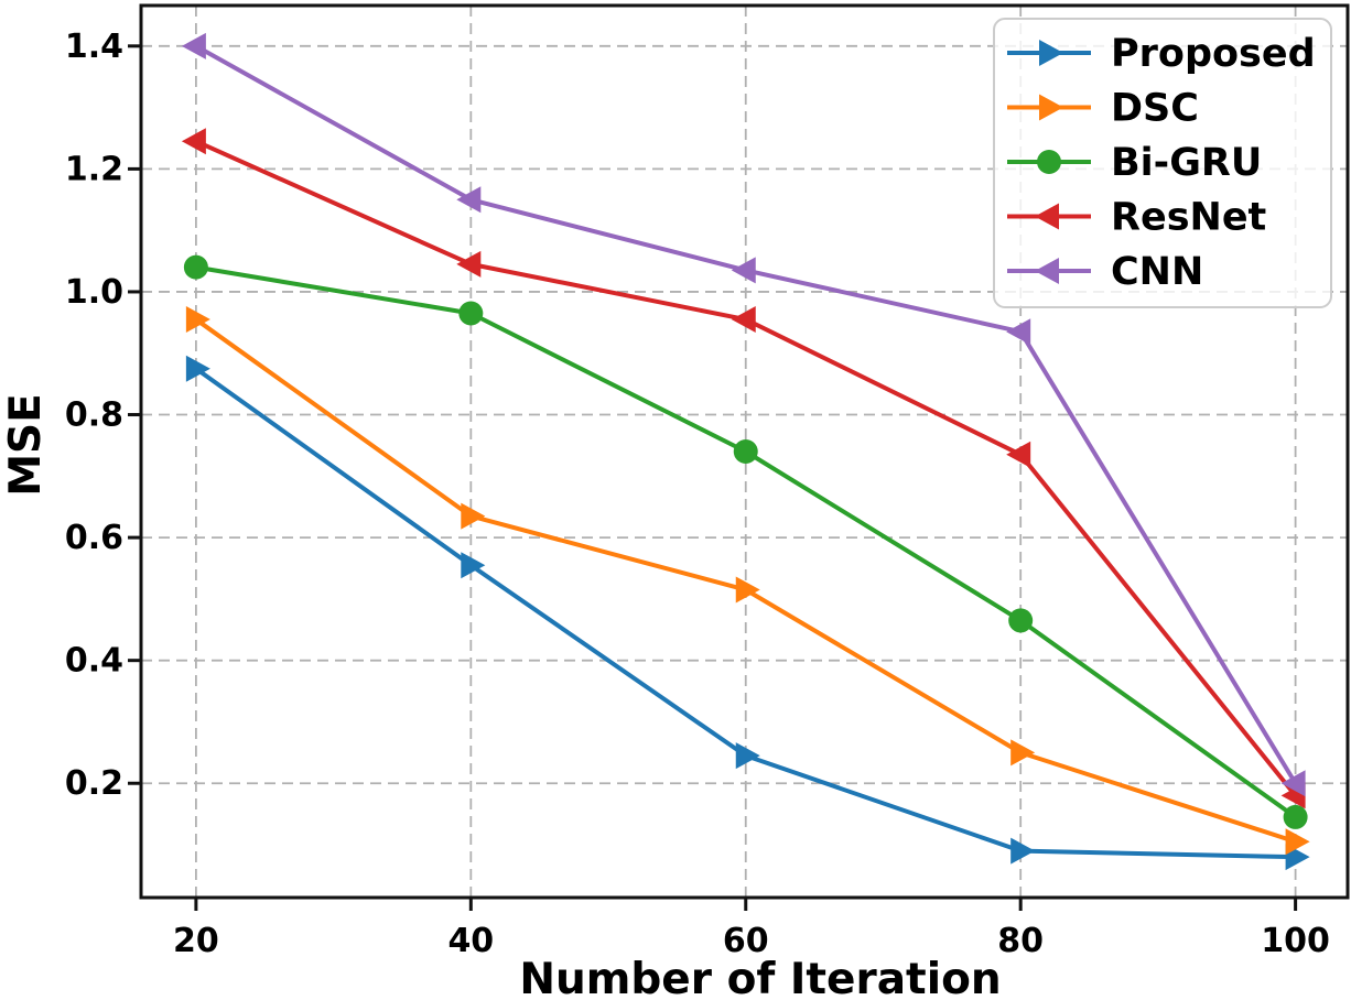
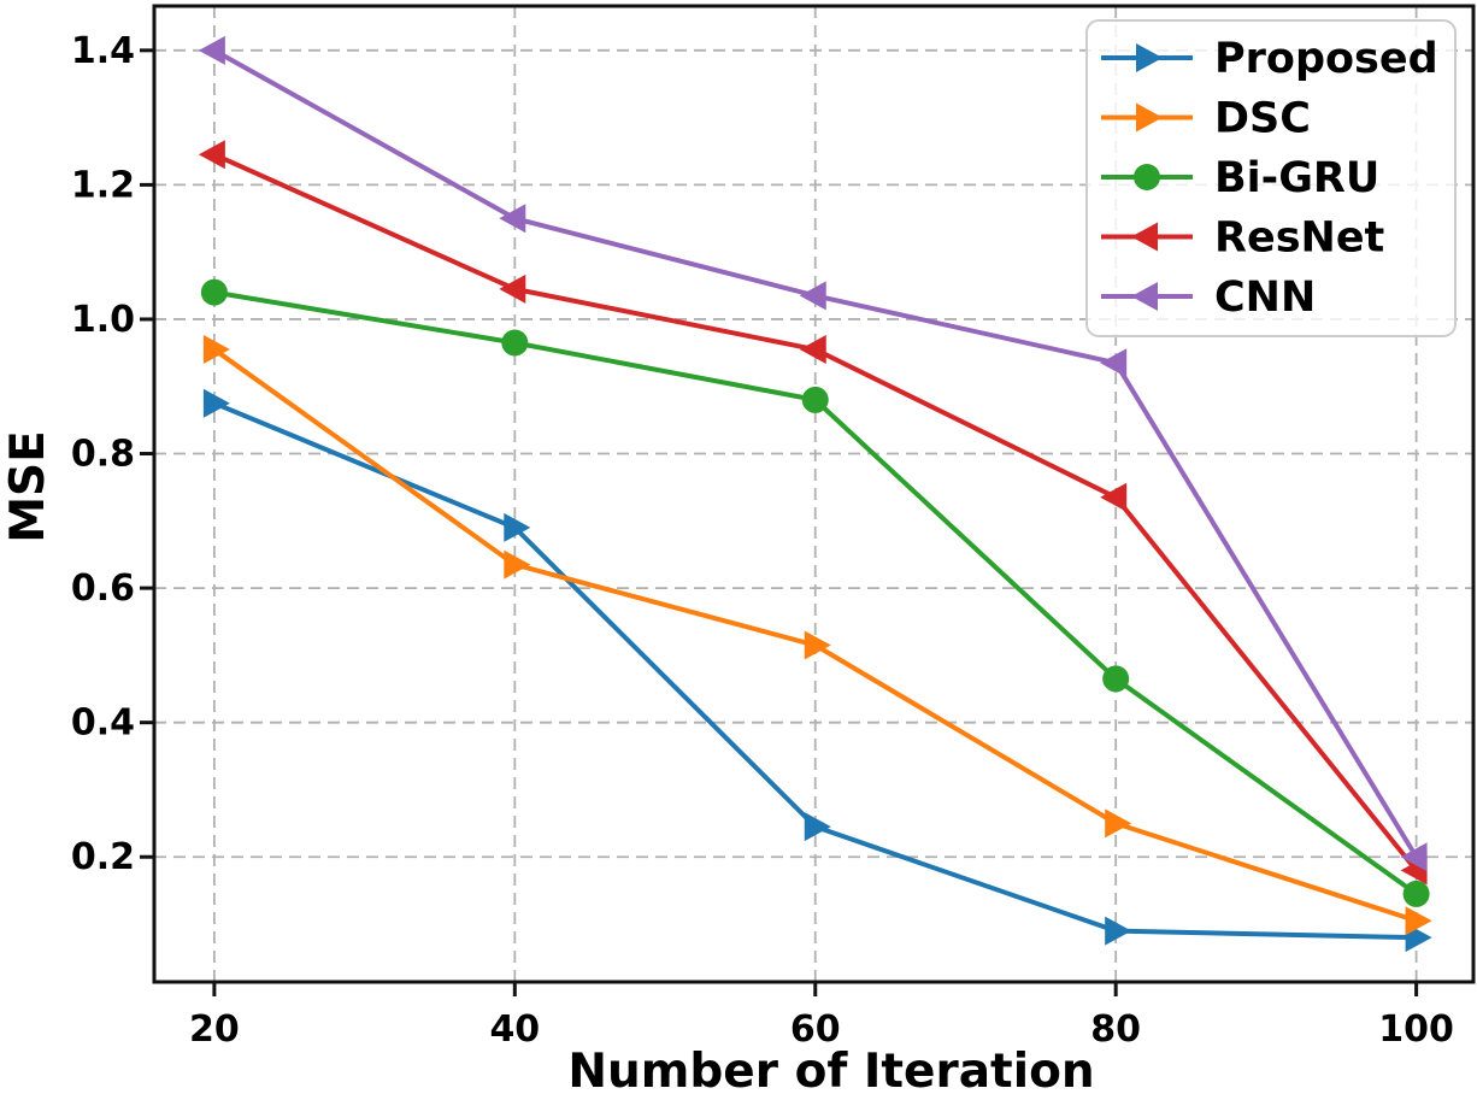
Proposed/40: 0.56 -> 0.69
Bi-GRU/60: 0.74 -> 0.88
